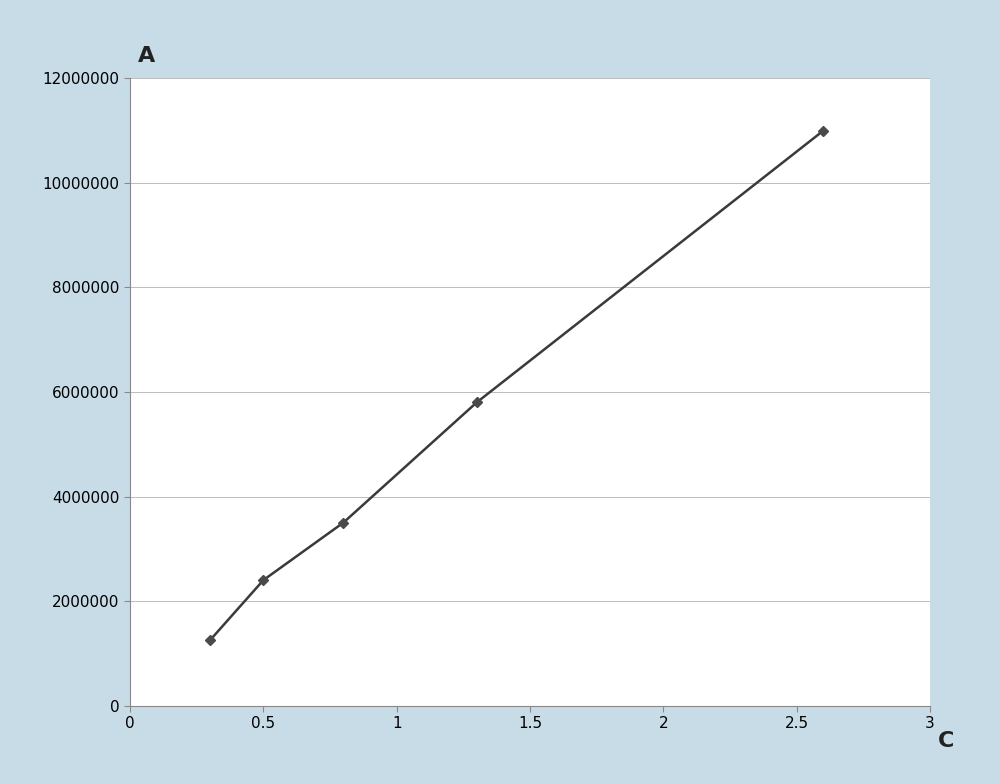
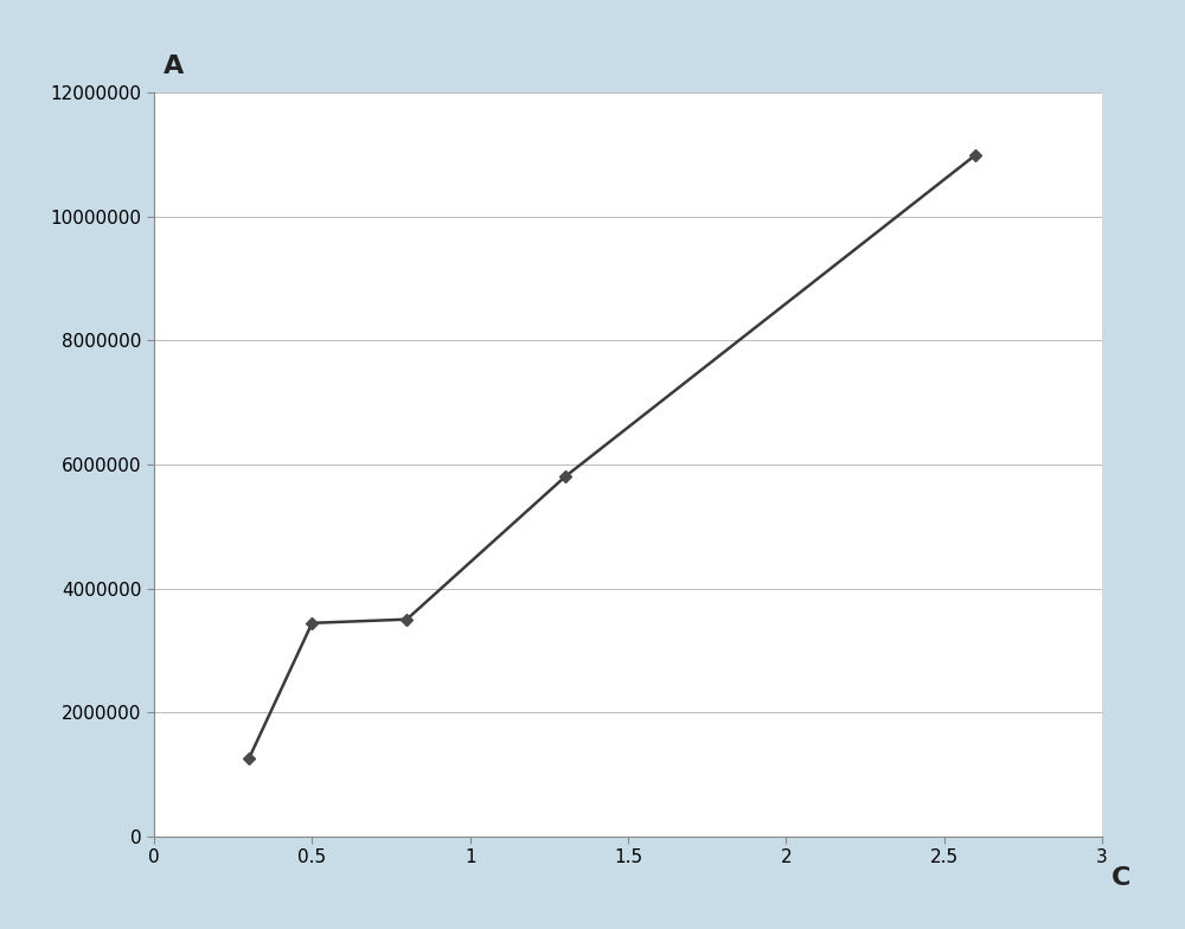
0.5: 2400000 -> 3440000
